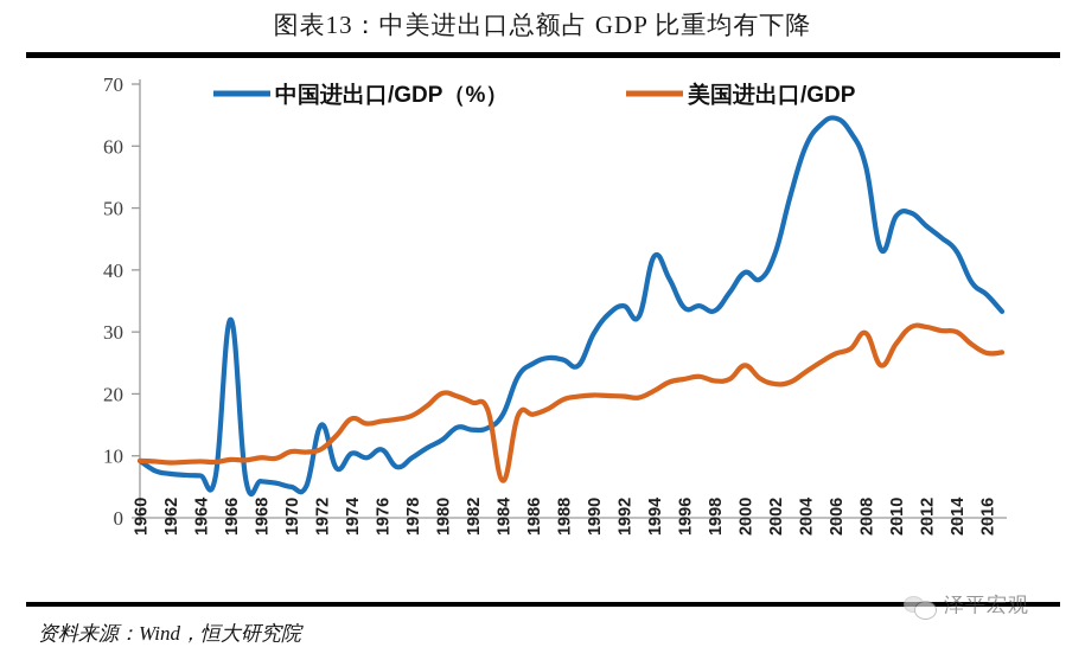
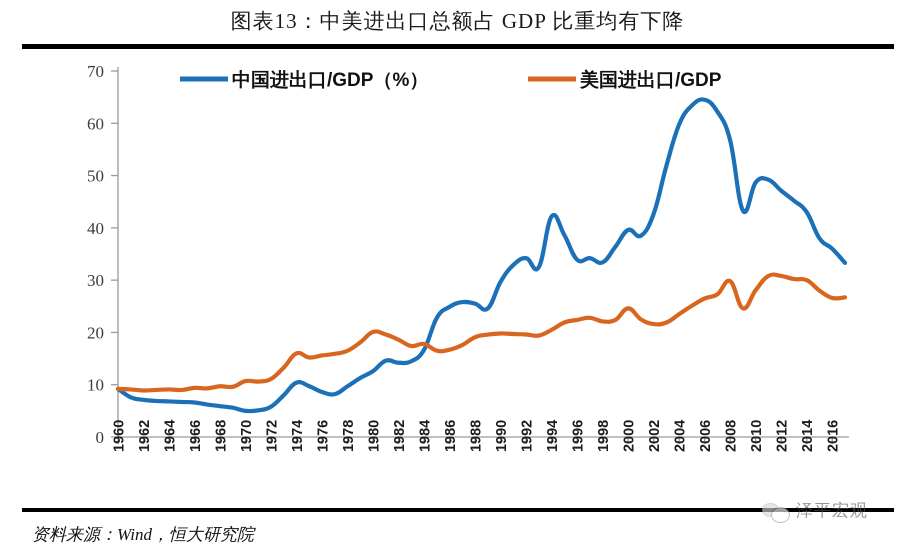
中国进出口/GDP（%）/1966: 32 -> 7
中国进出口/GDP（%）/1972: 15 -> 6
中国进出口/GDP（%）/1976: 11 -> 9
美国进出口/GDP/1984: 6 -> 18
